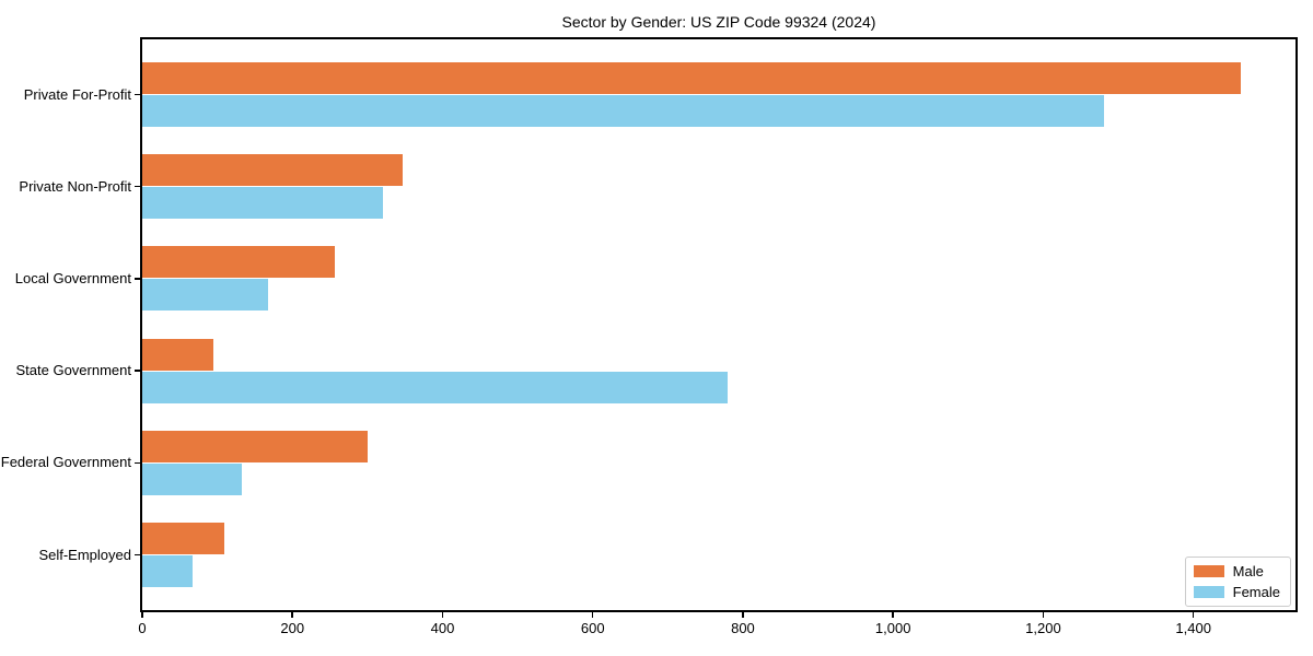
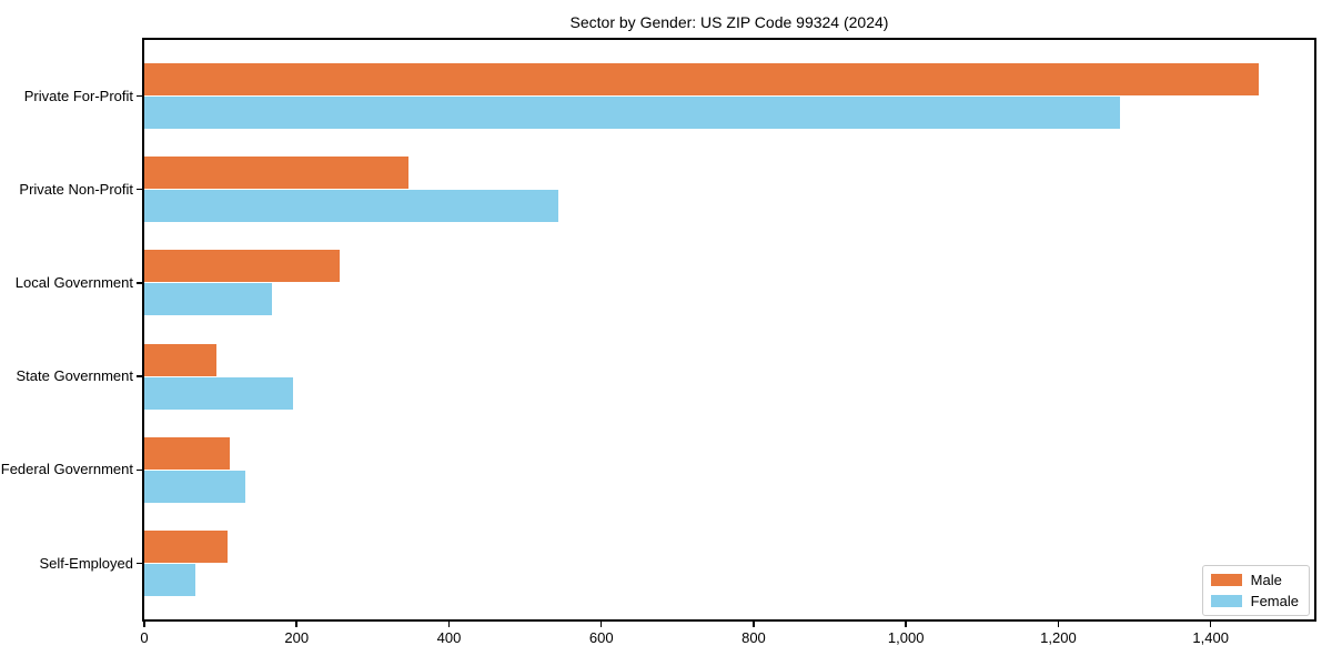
Female/Private Non-Profit: 320 -> 540
Female/State Government: 780 -> 200
Male/Federal Government: 300 -> 110
